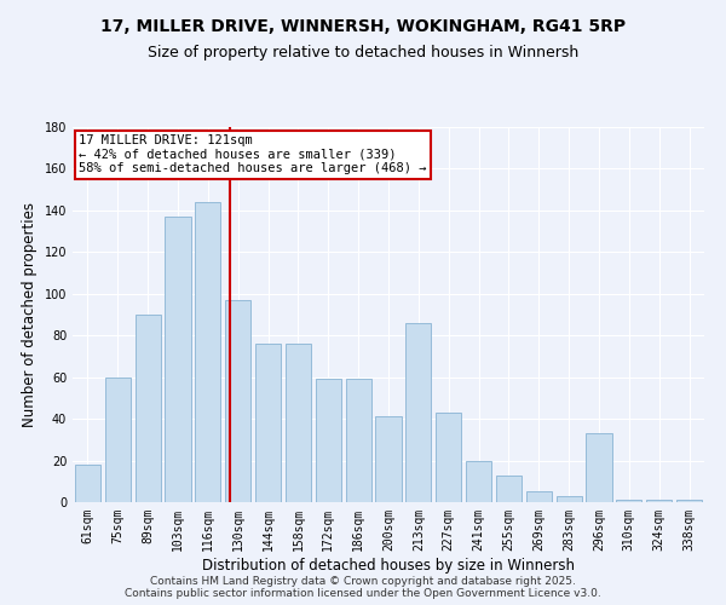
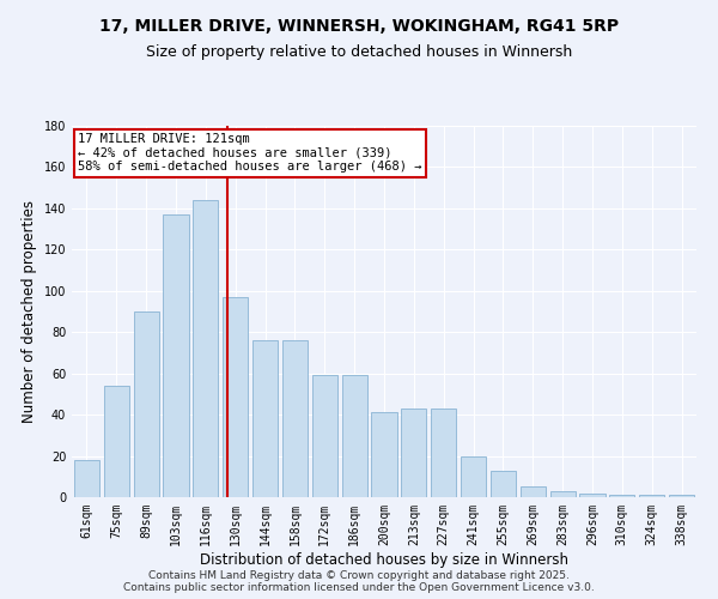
75sqm: 60 -> 54
213sqm: 86 -> 43
296sqm: 33 -> 2
